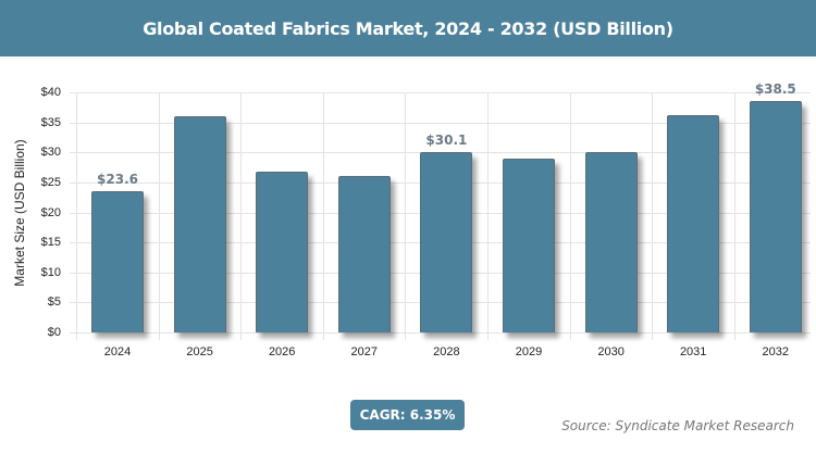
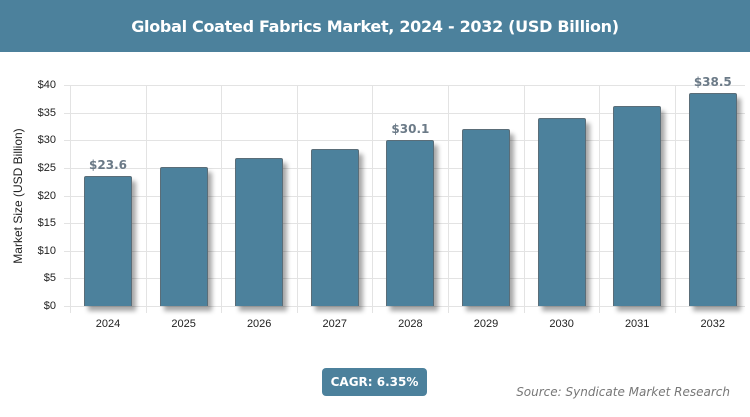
2025: $36 -> $25
2027: $26 -> $28
2029: $29 -> $32
2030: $30 -> $34
